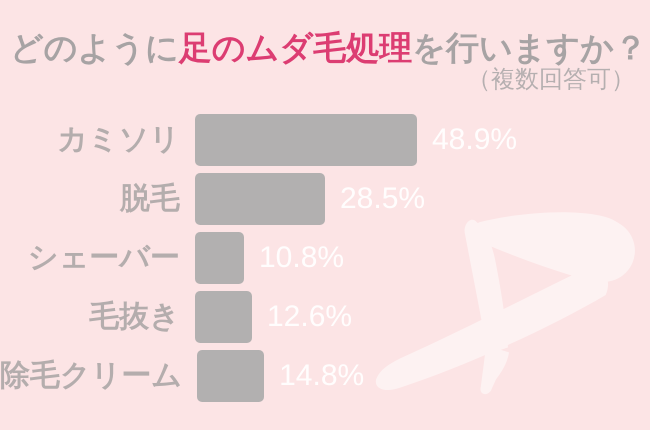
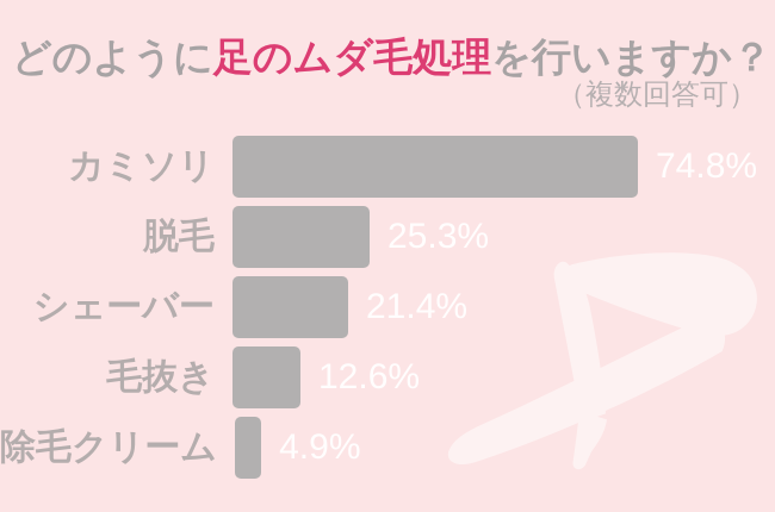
カミソリ: 48.9% -> 74.8%
脱毛: 28.5% -> 25.3%
シェーバー: 10.8% -> 21.4%
除毛クリーム: 14.8% -> 4.9%
